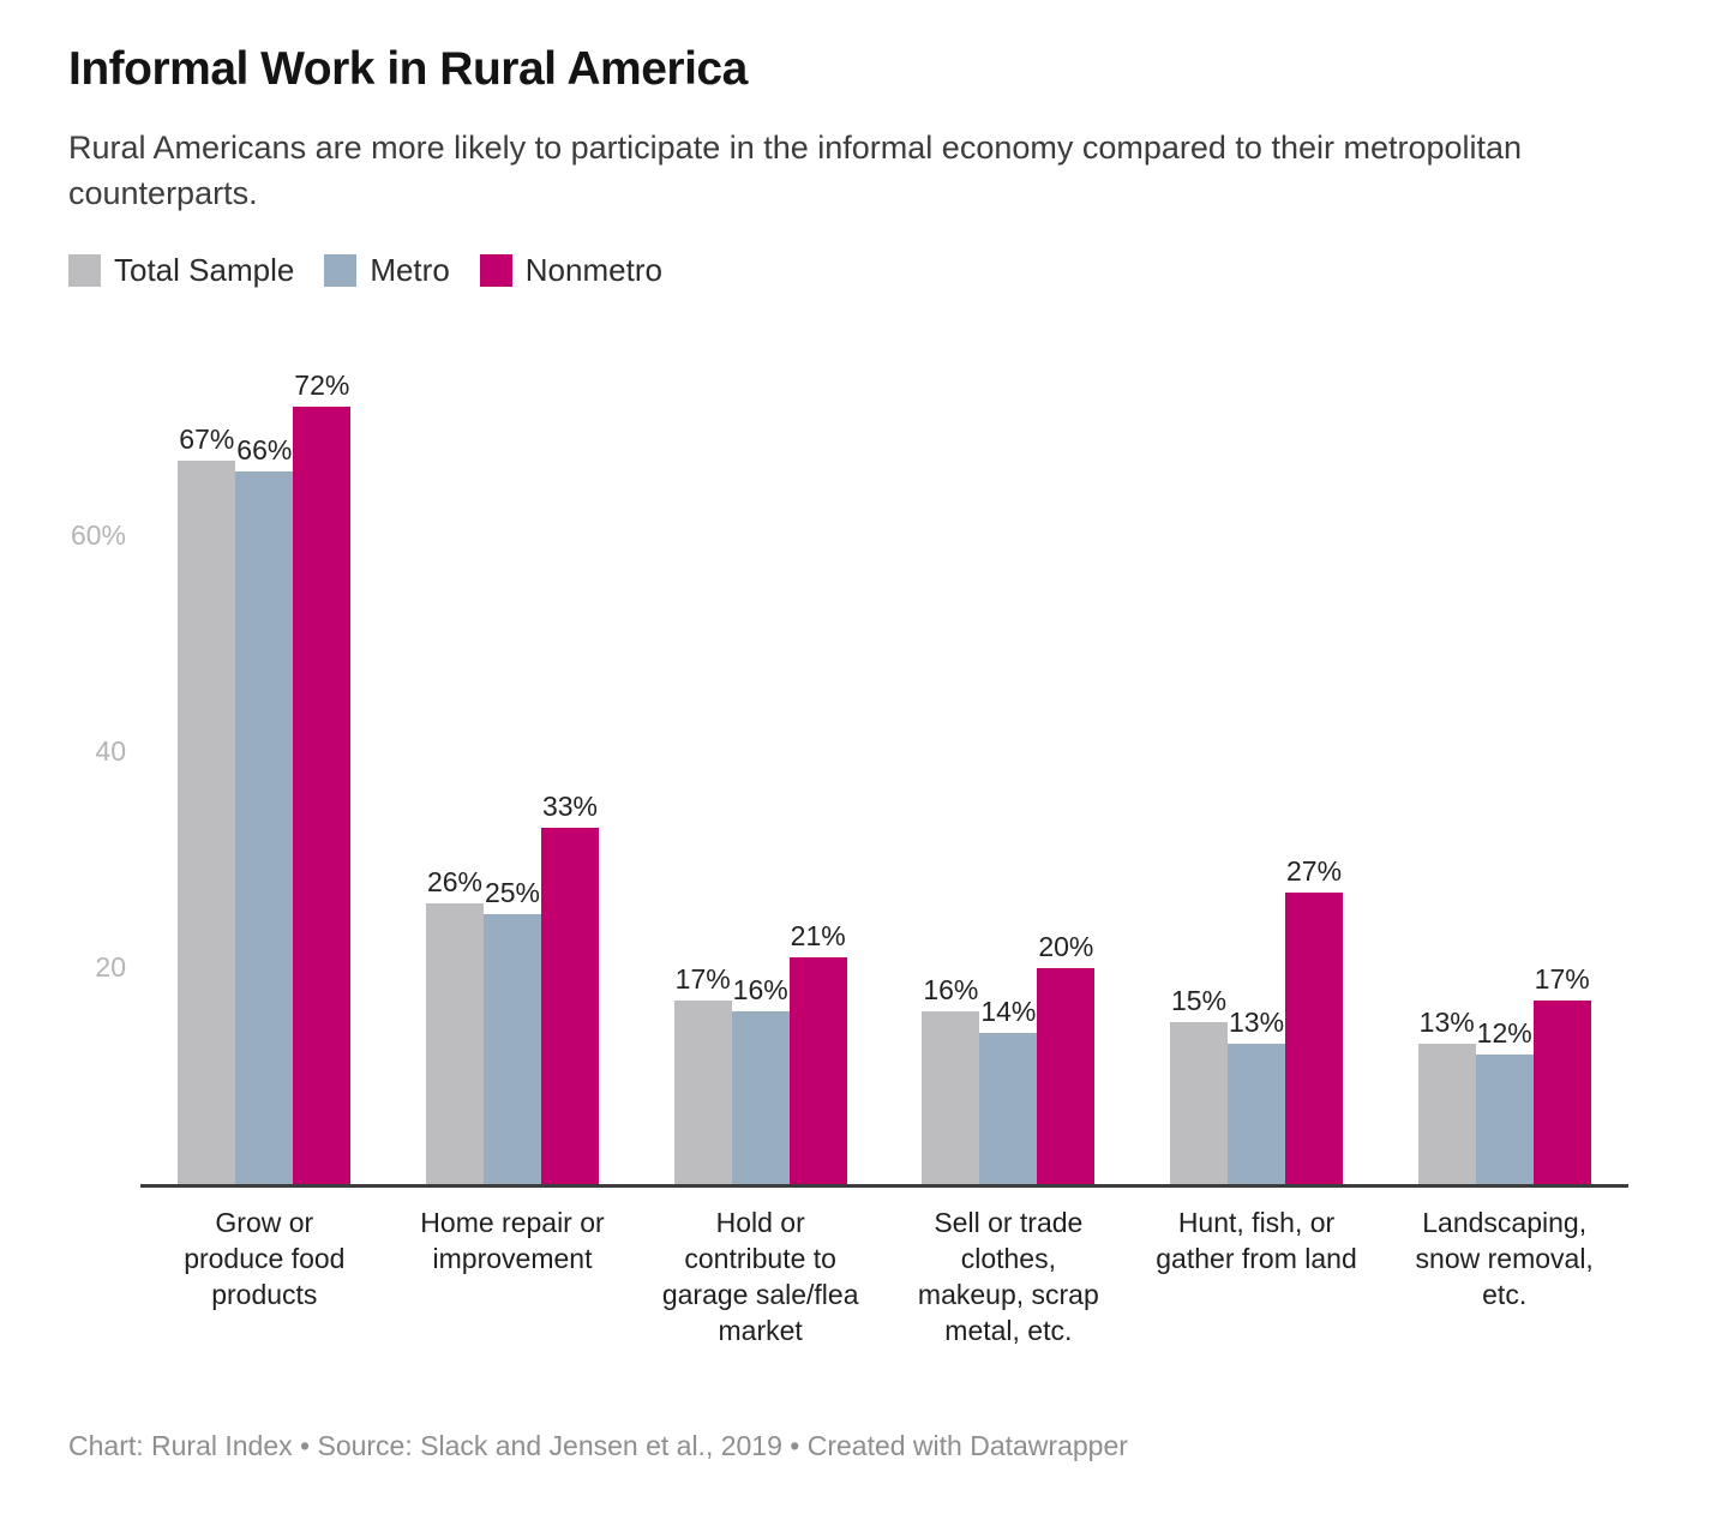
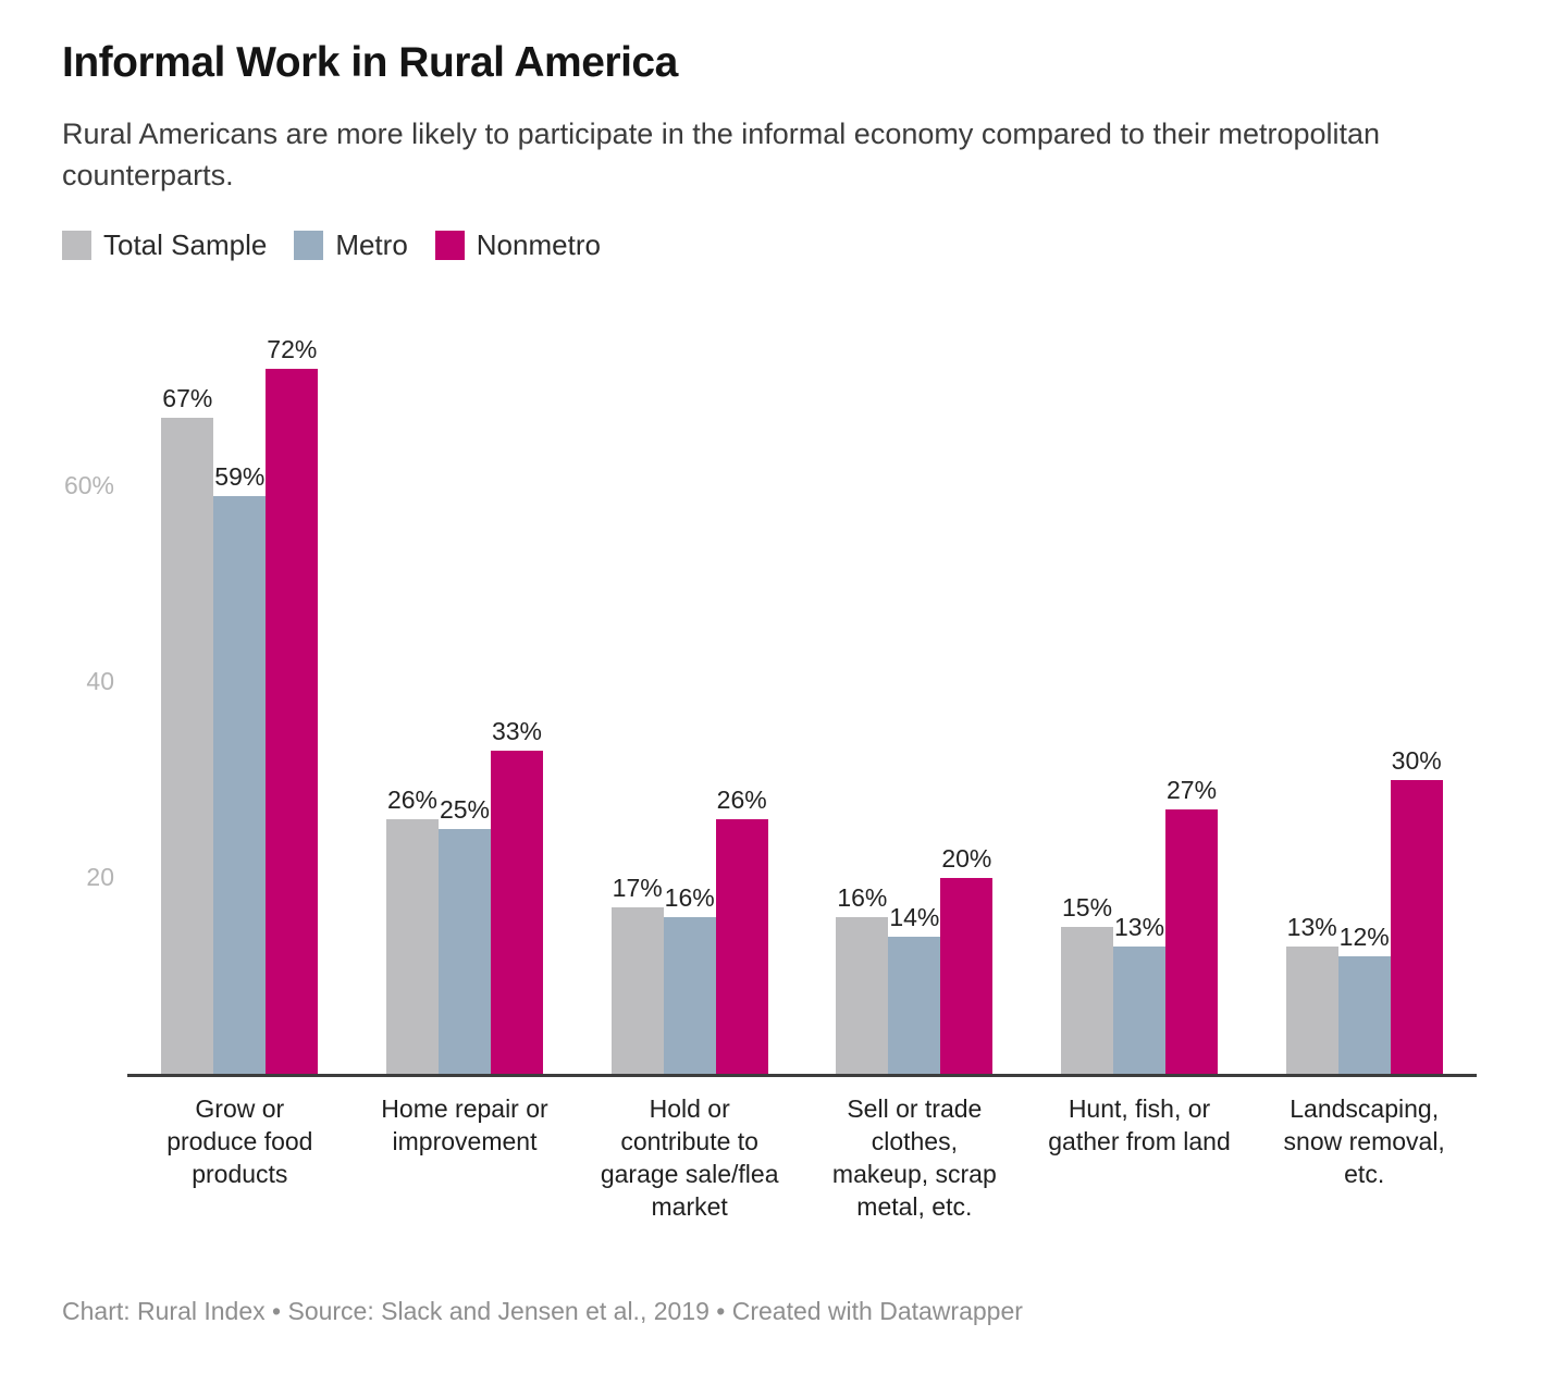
Metro/Grow or produce food products: 66% -> 59%
Nonmetro/Hold or contribute to garage sale/flea market: 21% -> 26%
Nonmetro/Landscaping, snow removal, etc.: 17% -> 30%
